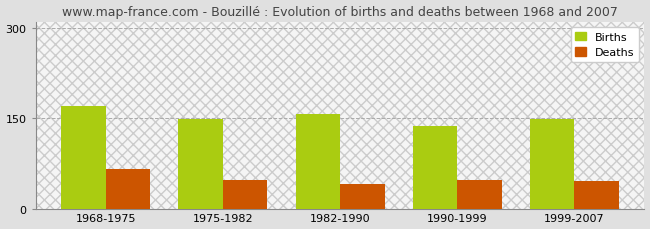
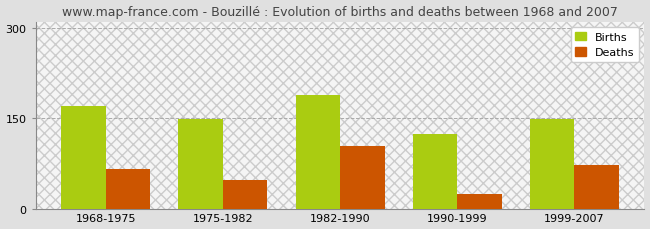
Births/1982-1990: 157 -> 188
Deaths/1982-1990: 40 -> 104
Births/1990-1999: 137 -> 124
Deaths/1990-1999: 48 -> 24
Deaths/1999-2007: 46 -> 72
